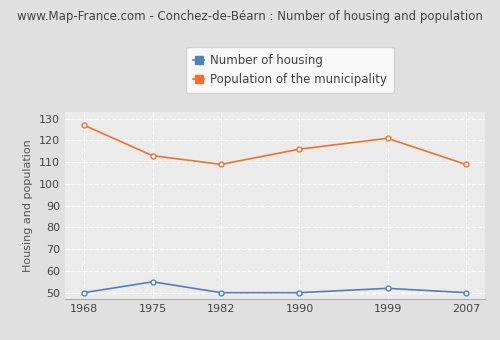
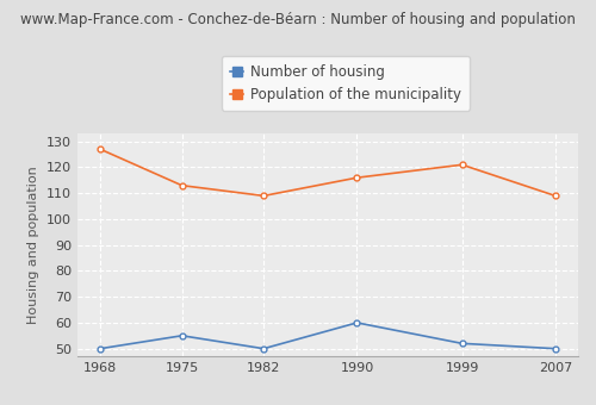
Number of housing/1990: 50 -> 60
